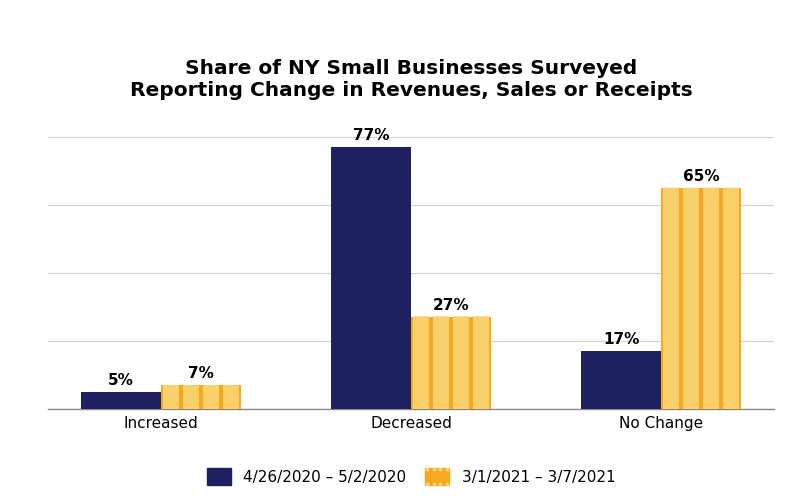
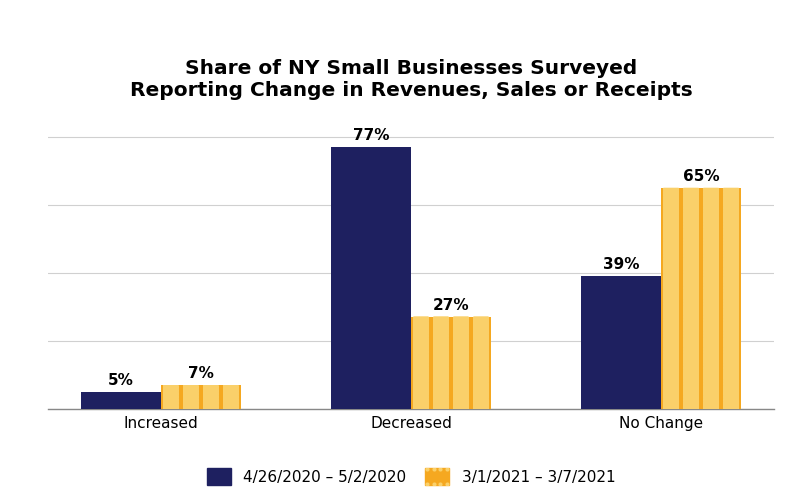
4/26/2020 – 5/2/2020/No Change: 17% -> 39%
